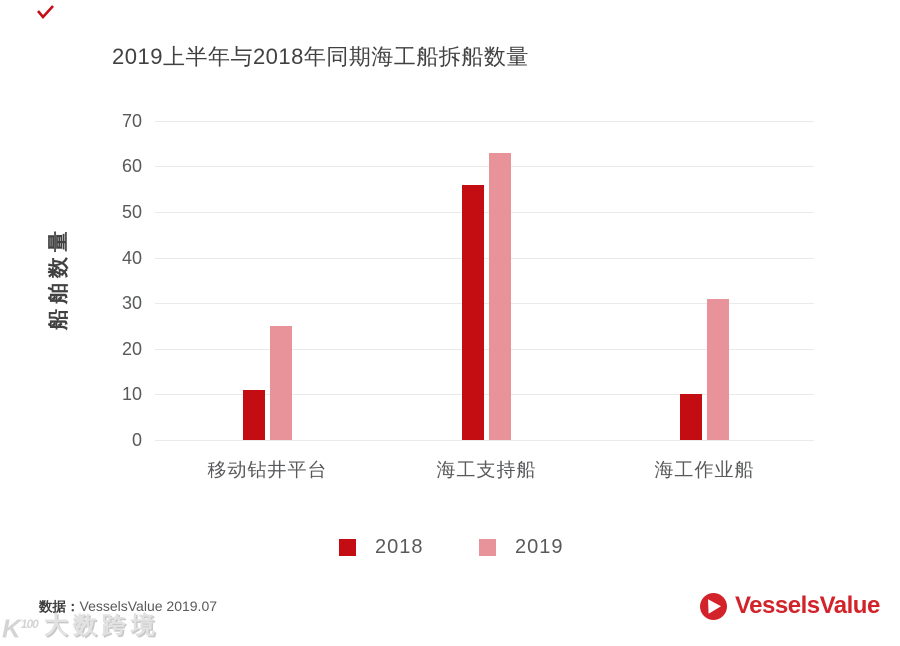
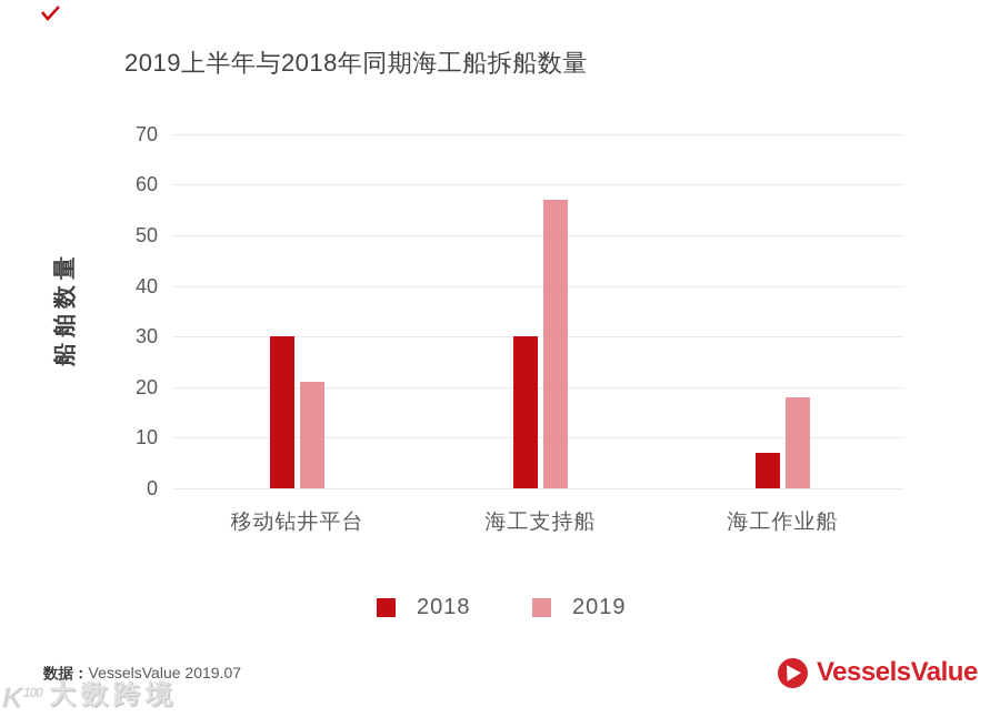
2018/移动钻井平台: 11 -> 30
2019/移动钻井平台: 25 -> 21
2018/海工支持船: 56 -> 30
2019/海工支持船: 63 -> 57
2018/海工作业船: 10 -> 7
2019/海工作业船: 31 -> 18
